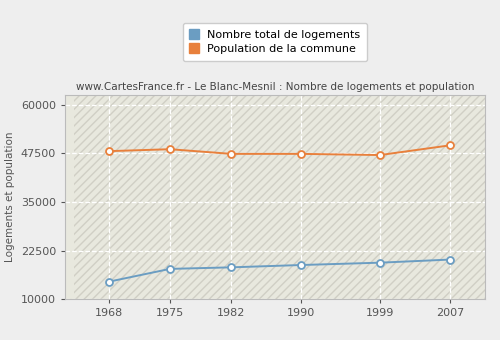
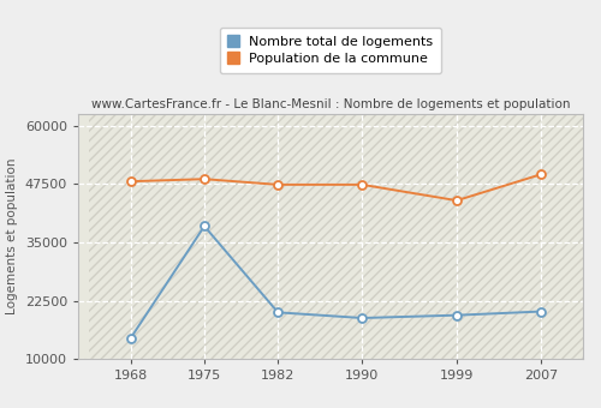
Nombre total de logements/1975: 17800 -> 38500
Nombre total de logements/1982: 18200 -> 20000
Population de la commune/1999: 47100 -> 44000
